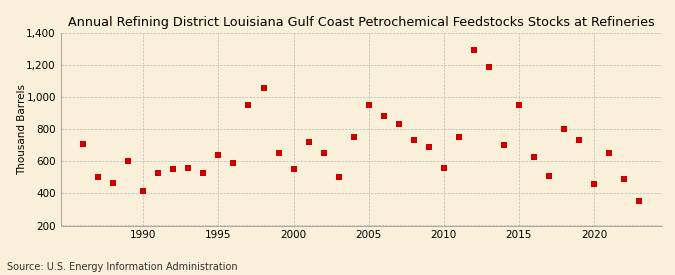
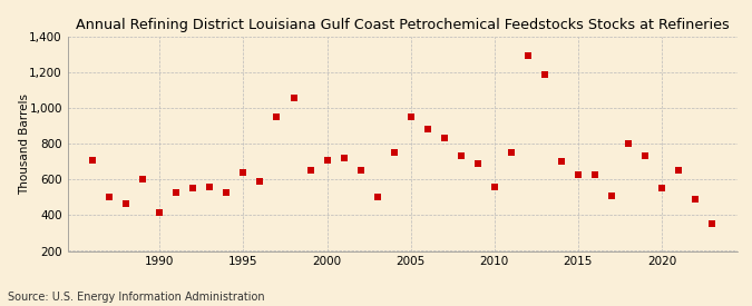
2000: 550 -> 710
2015: 950 -> 620
2020: 460 -> 550
